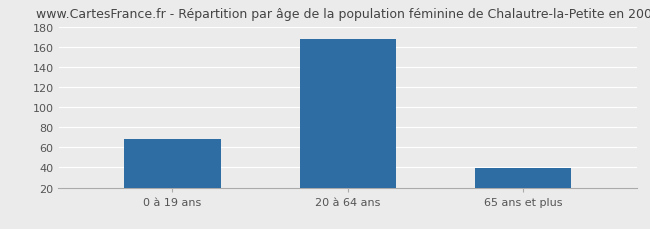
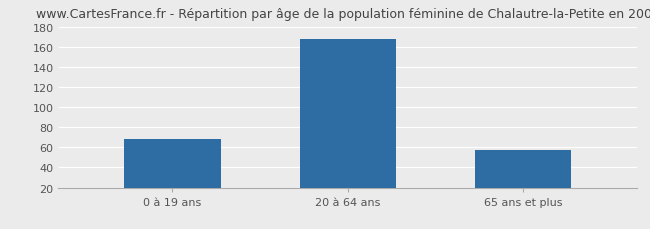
65 ans et plus: 39 -> 57
